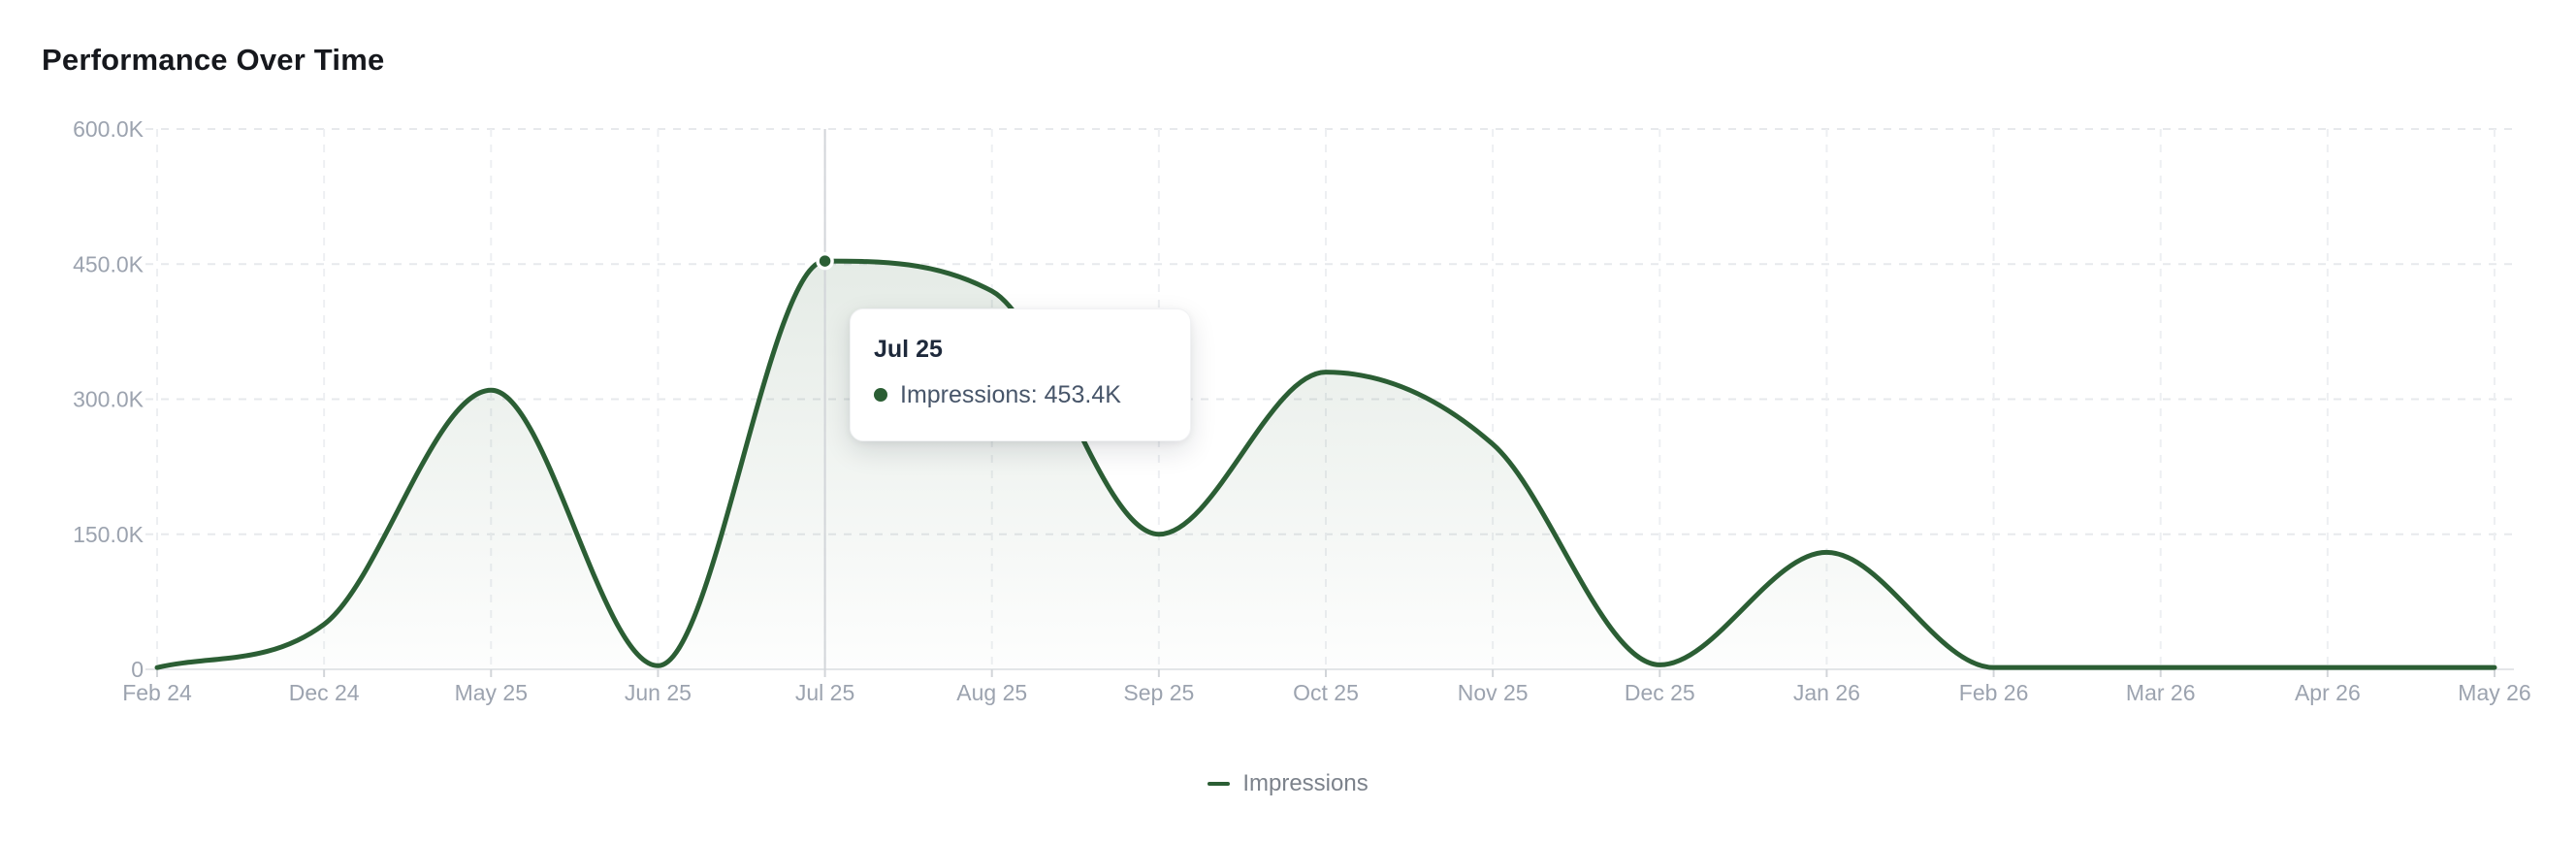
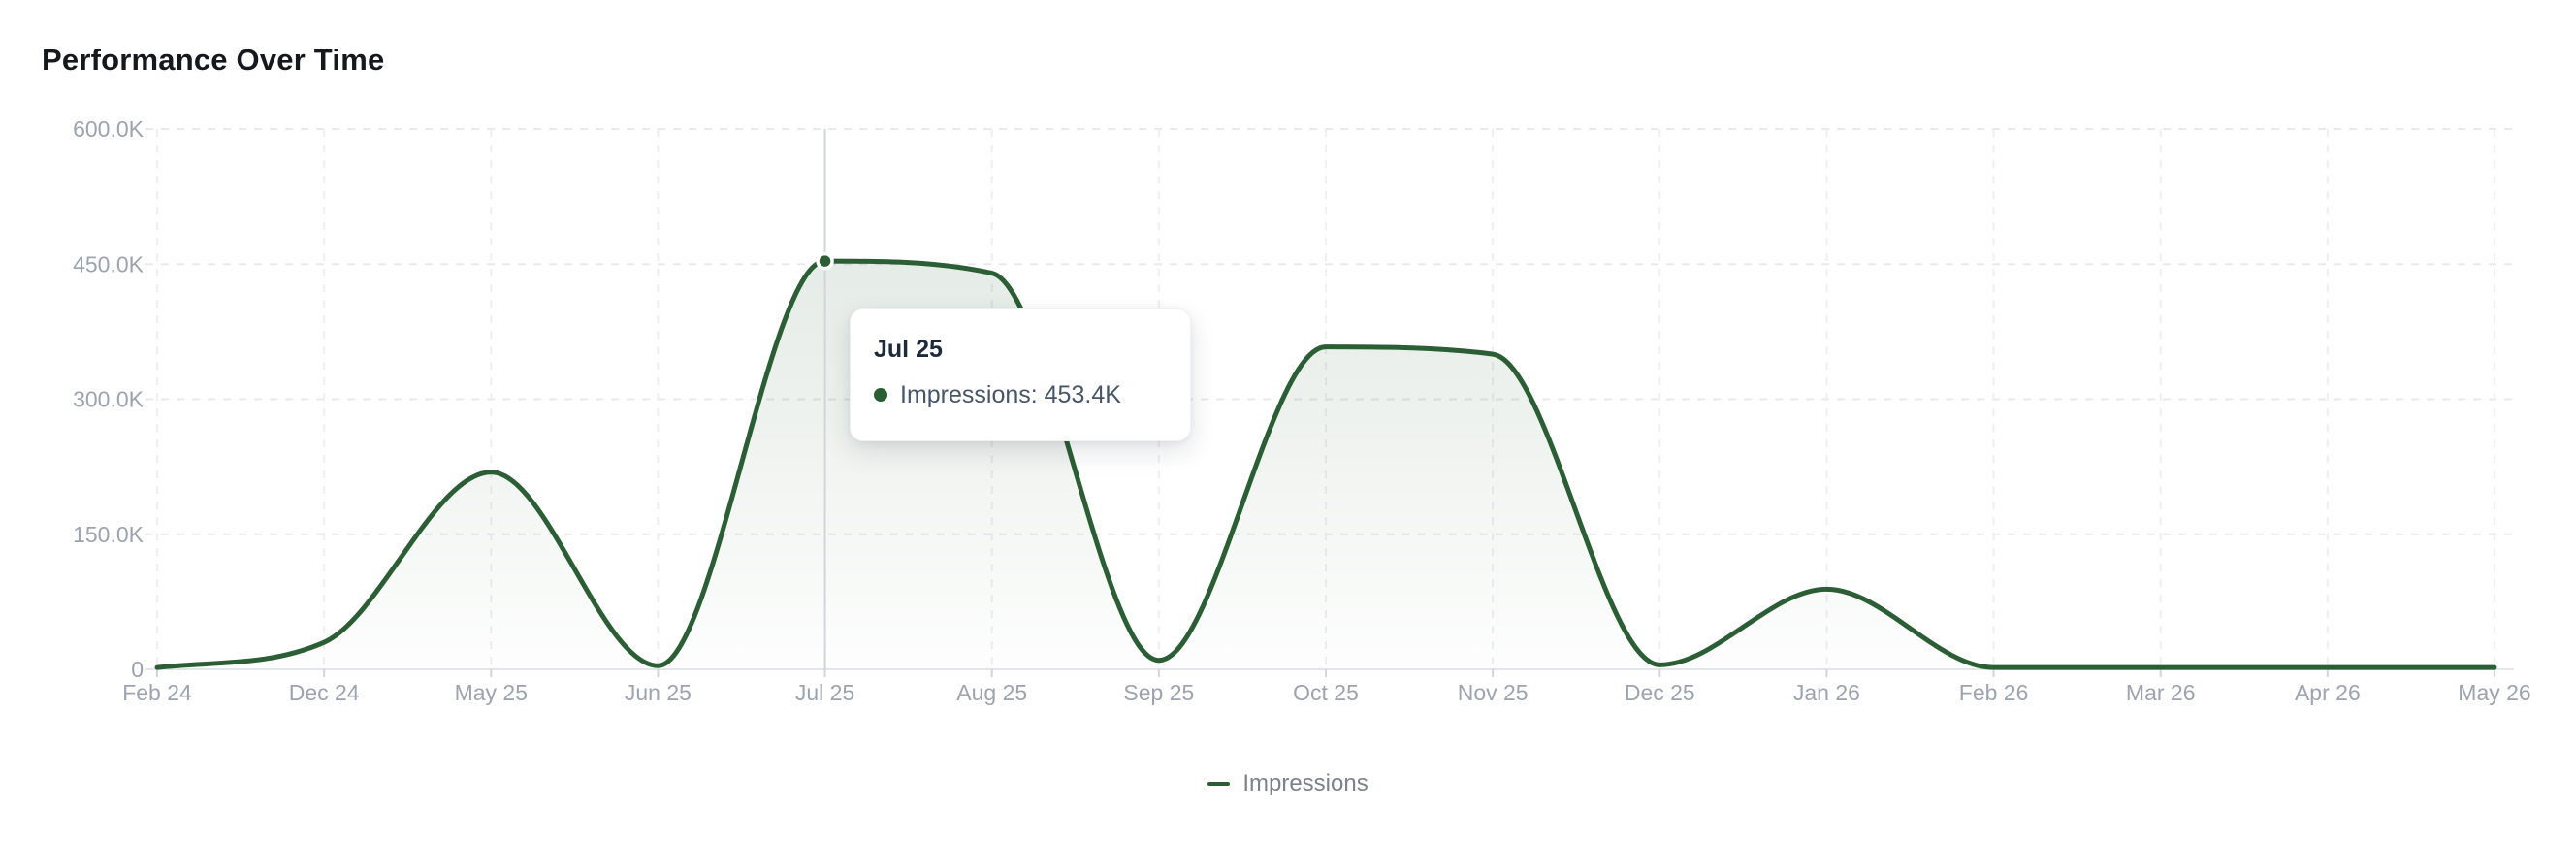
Dec 24: 50K -> 30K
May 25: 310K -> 220K
Aug 25: 420K -> 440K
Sep 25: 150K -> 10K
Oct 25: 330K -> 360K
Nov 25: 250K -> 350K
Jan 26: 130K -> 90K
